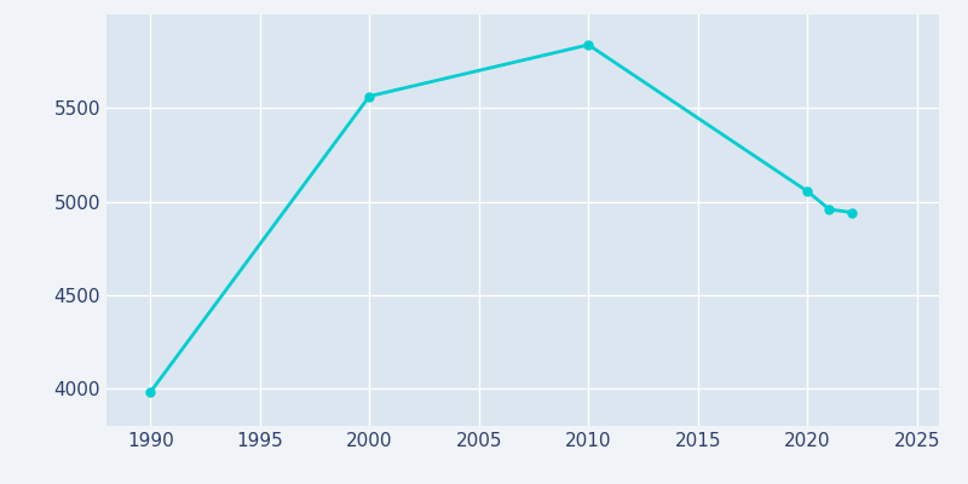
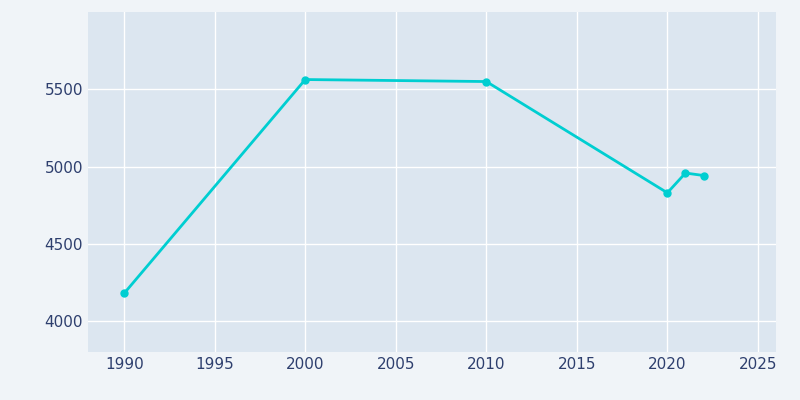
1990: 3980 -> 4180
2010: 5840 -> 5550
2020: 5050 -> 4830
